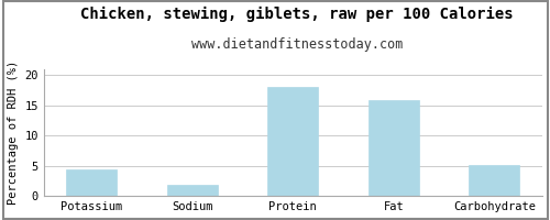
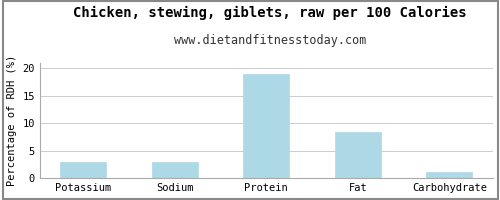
Potassium: 4.4 -> 3.0
Sodium: 1.8 -> 3.0
Protein: 18.0 -> 19.0
Fat: 15.8 -> 8.5
Carbohydrate: 5.2 -> 1.2
